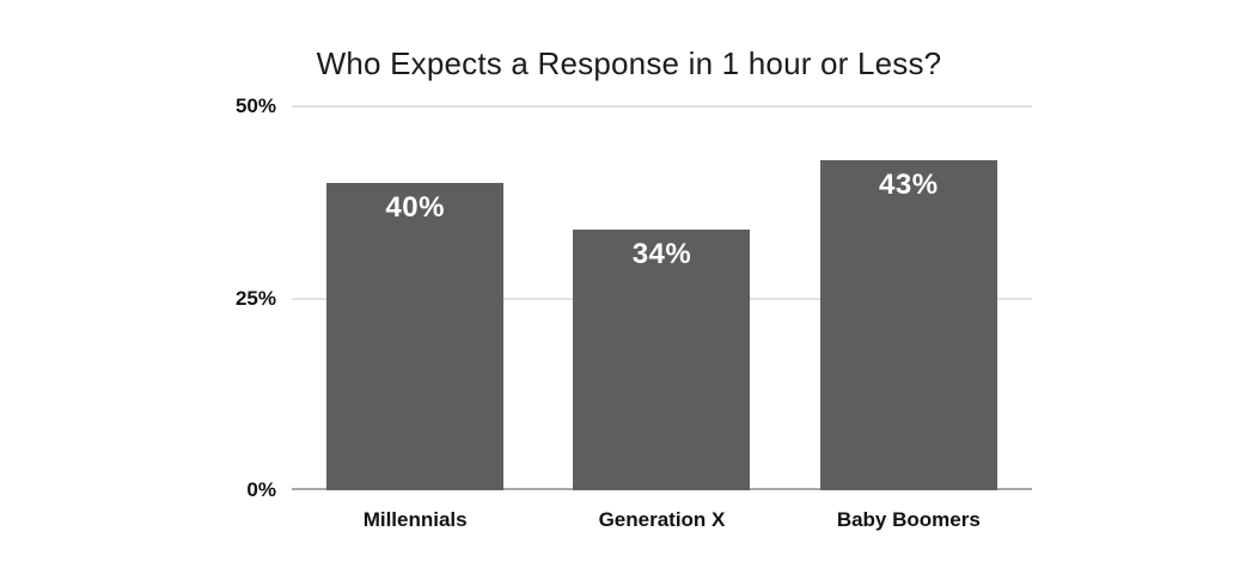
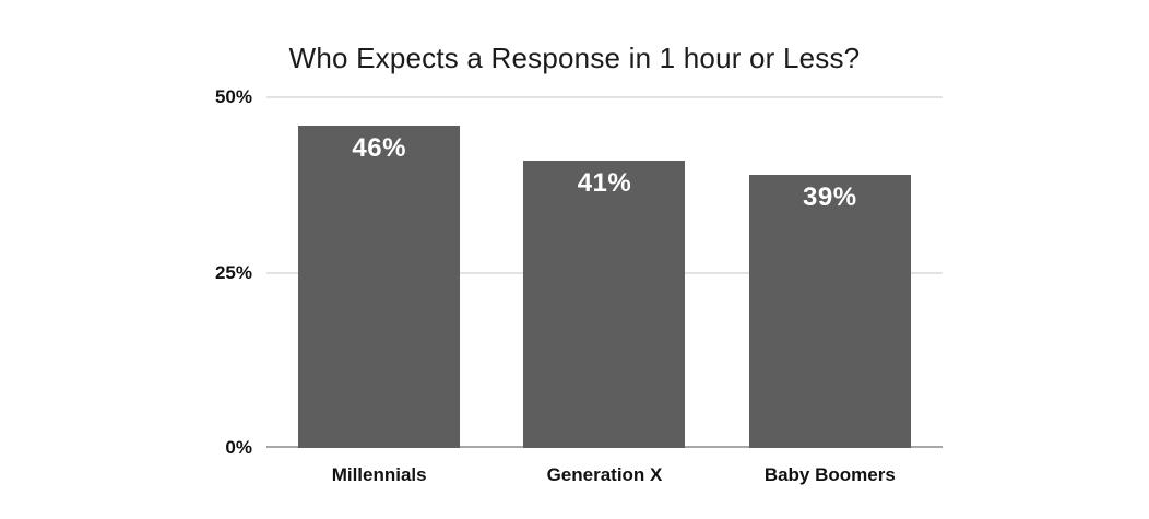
Millennials: 40% -> 46%
Generation X: 34% -> 41%
Baby Boomers: 43% -> 39%
